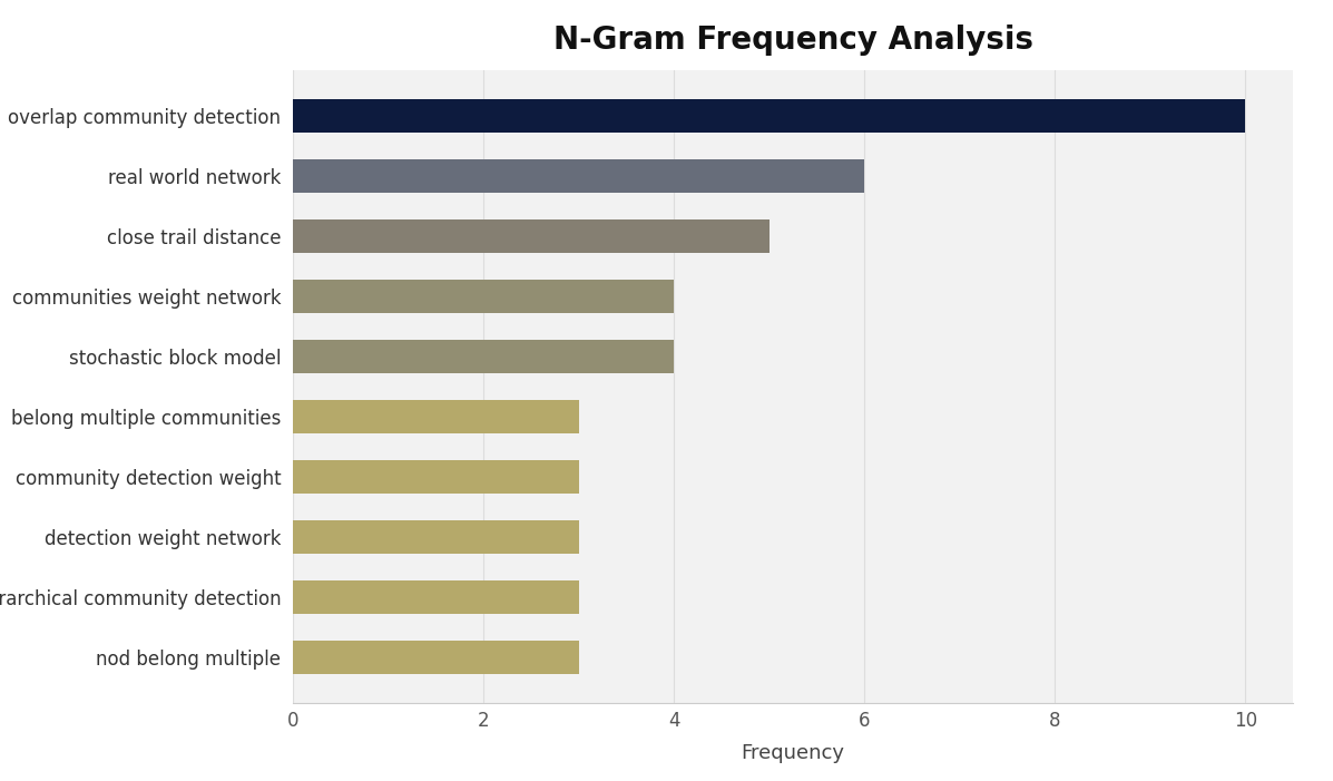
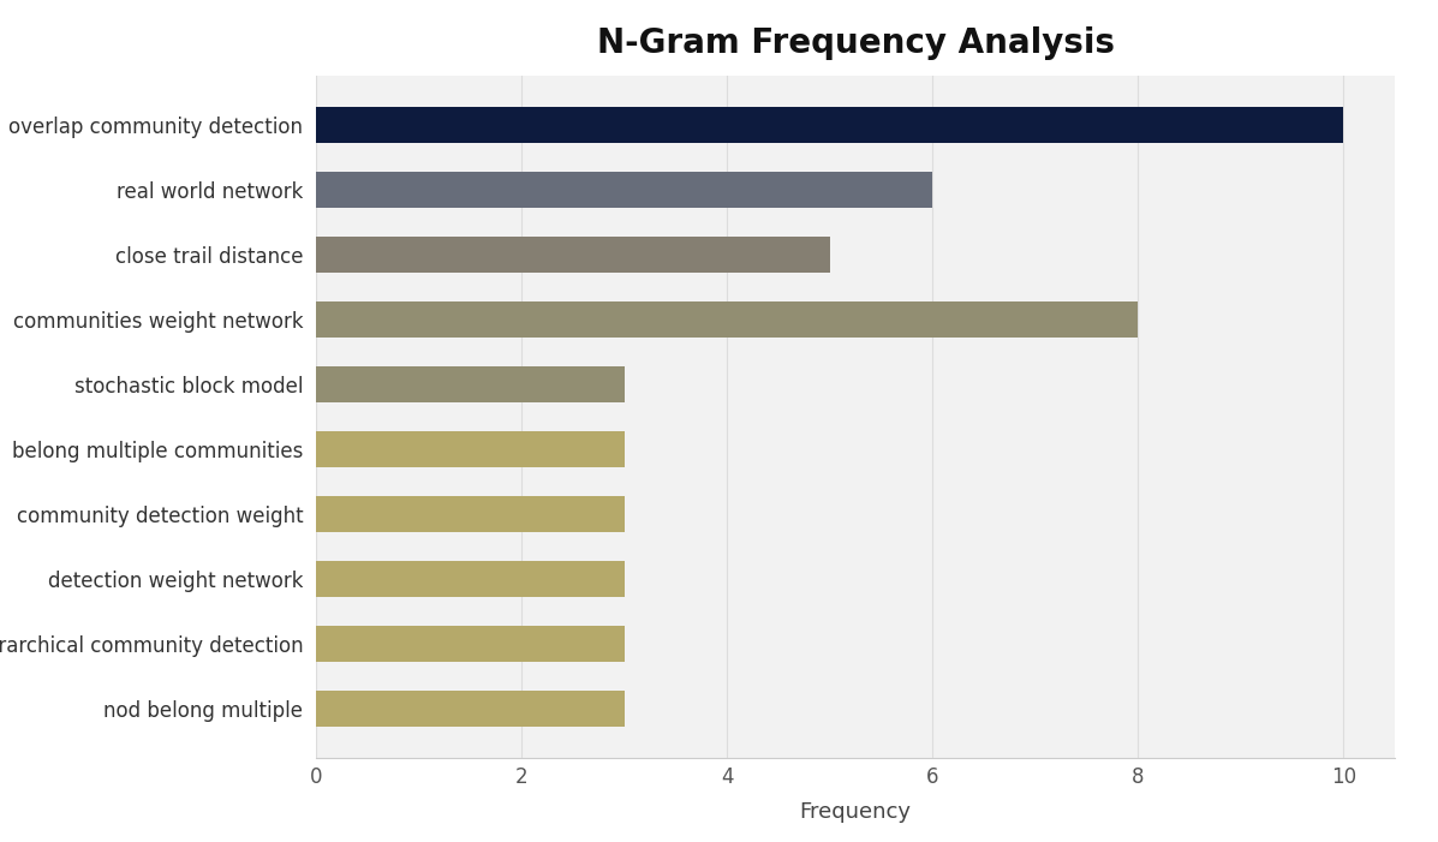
communities weight network: 4 -> 8
stochastic block model: 4 -> 3
